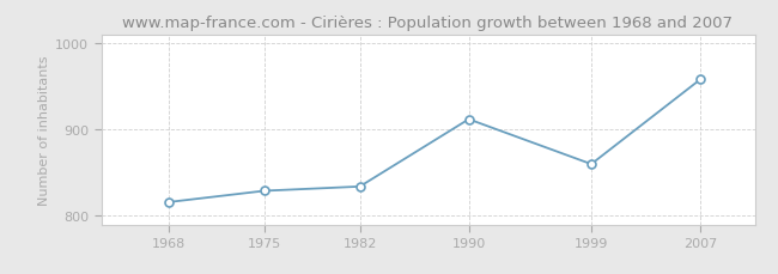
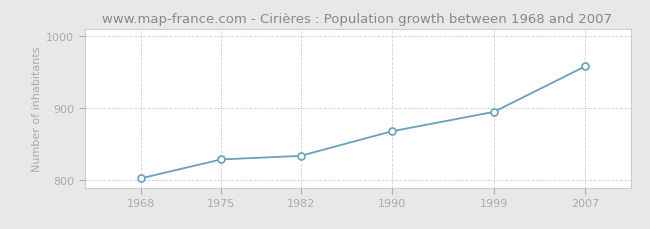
1968: 816 -> 803
1990: 912 -> 868
1999: 860 -> 895
